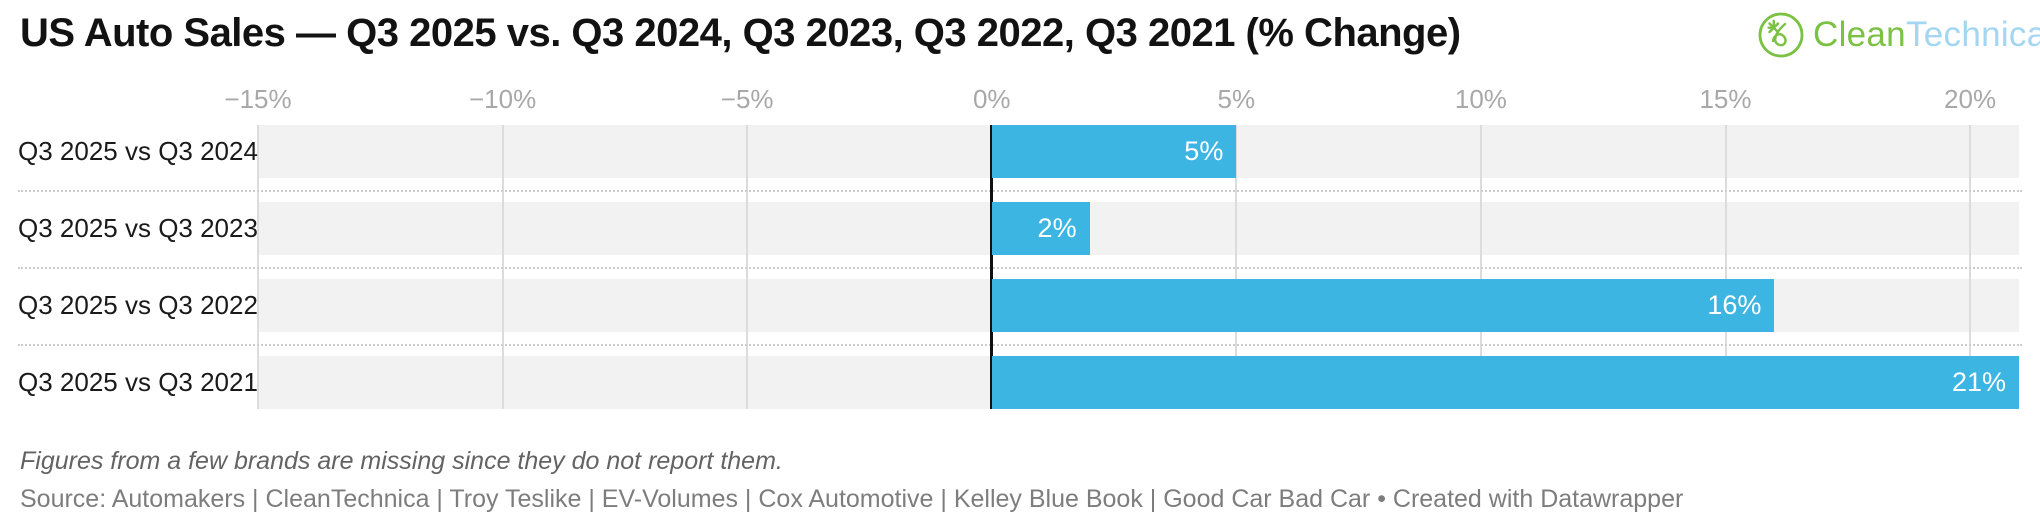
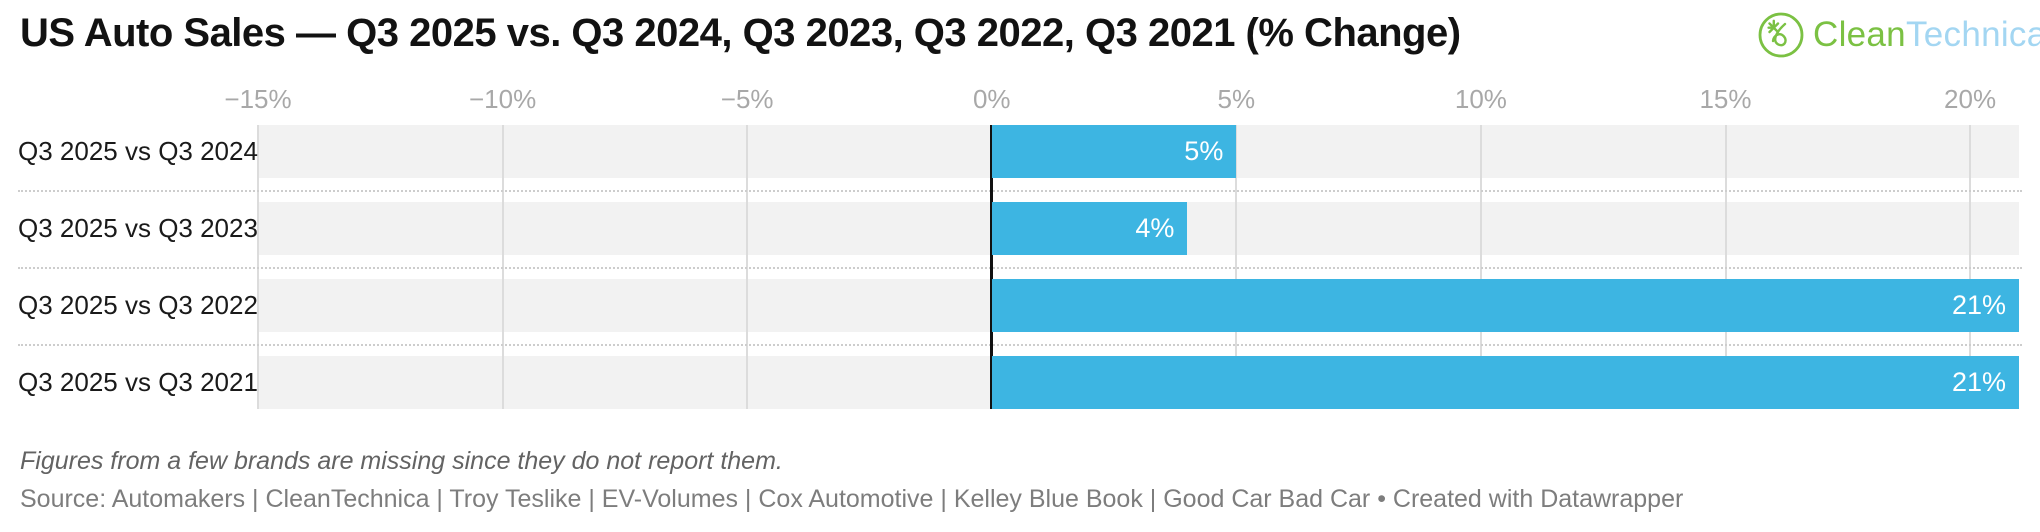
Q3 2025 vs Q3 2023: 2% -> 4%
Q3 2025 vs Q3 2022: 16% -> 21%
